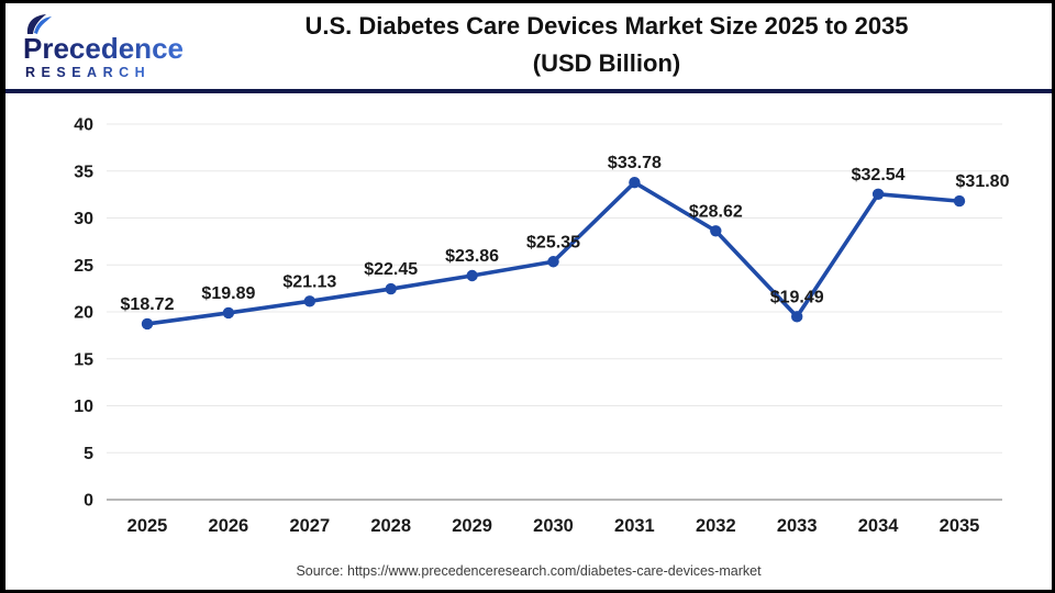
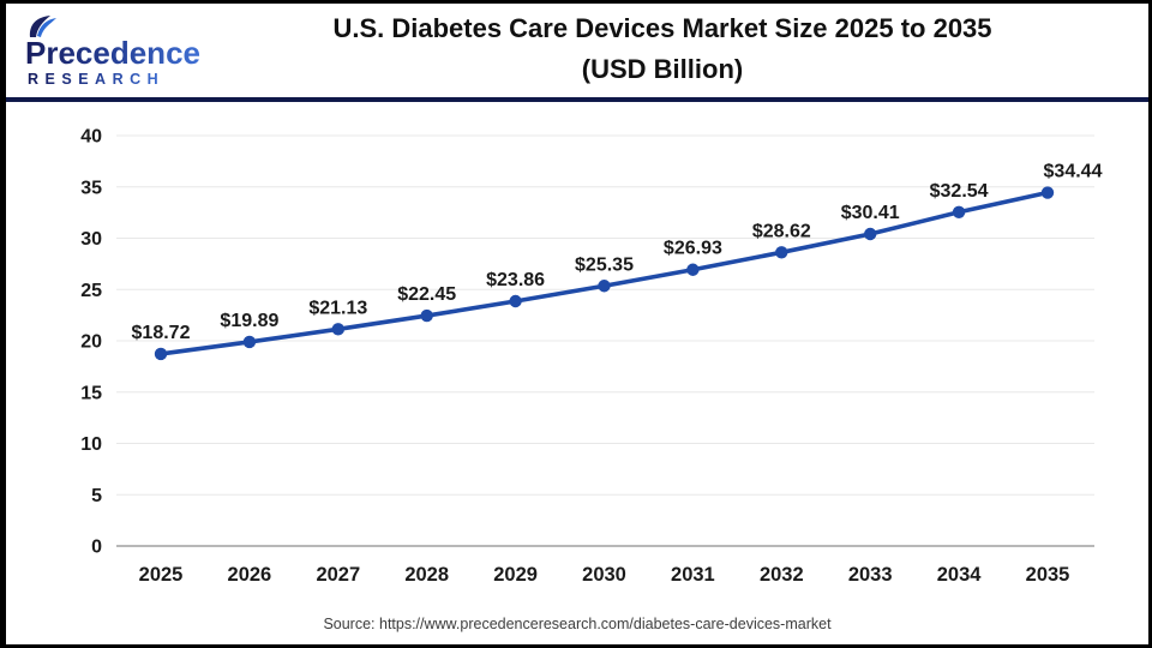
2031: $33.78 -> $26.93
2033: $19.49 -> $30.41
2035: $31.80 -> $34.44
